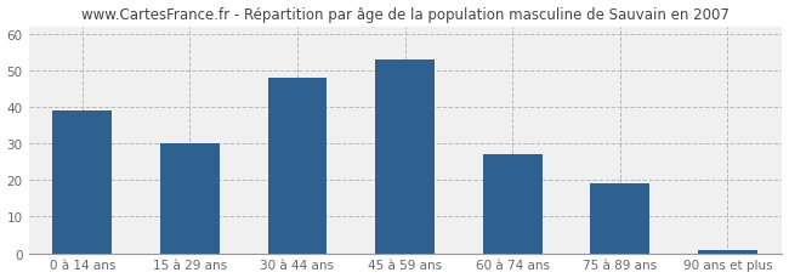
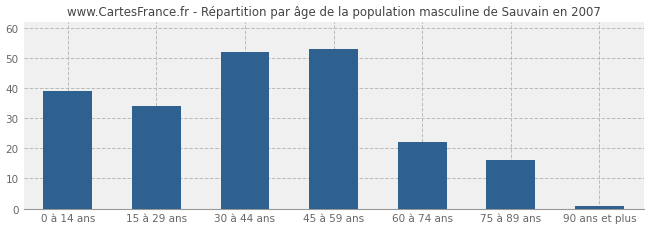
15 à 29 ans: 30 -> 34
30 à 44 ans: 48 -> 52
60 à 74 ans: 27 -> 22
75 à 89 ans: 19 -> 16
